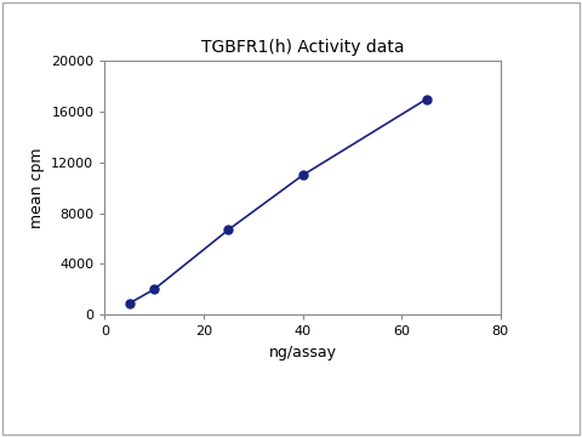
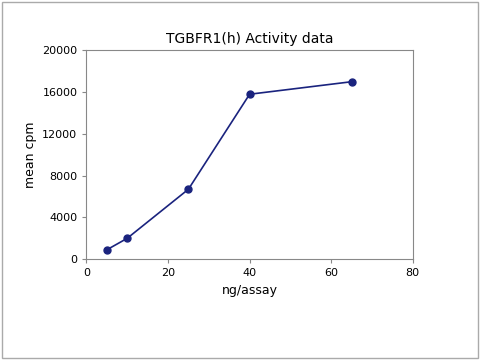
40: 11000 -> 15800
